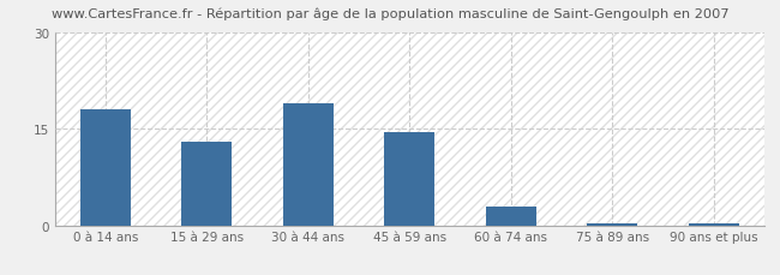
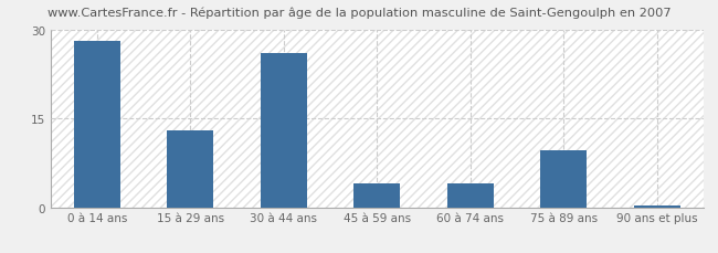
0 à 14 ans: 18.0 -> 28.0
30 à 44 ans: 19.0 -> 26.0
45 à 59 ans: 14.5 -> 4.0
60 à 74 ans: 3.0 -> 4.0
75 à 89 ans: 0.3 -> 9.6
